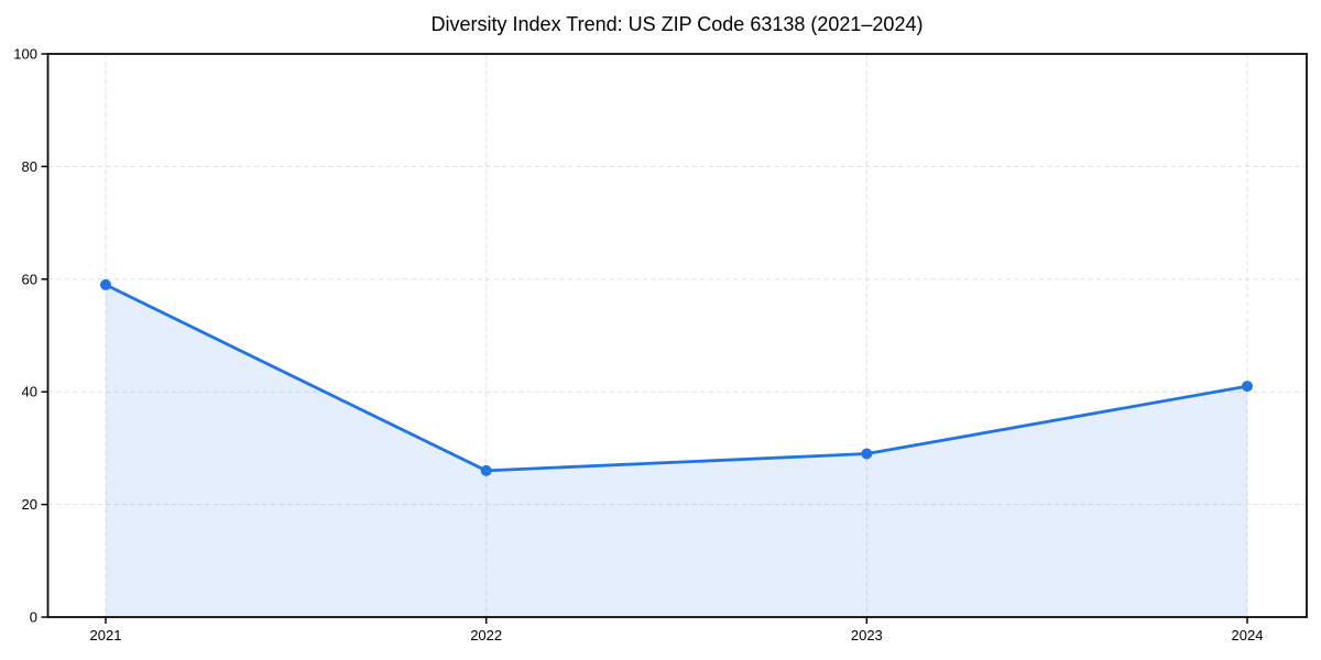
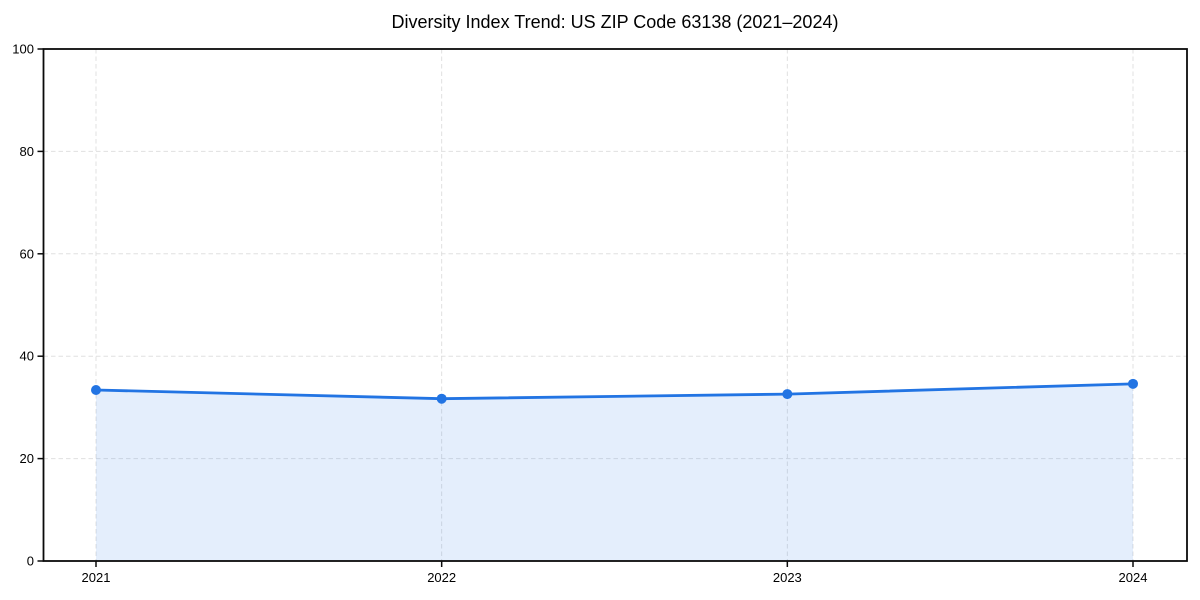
2021: 59 -> 33
2022: 26 -> 32
2023: 29 -> 33
2024: 41 -> 35
